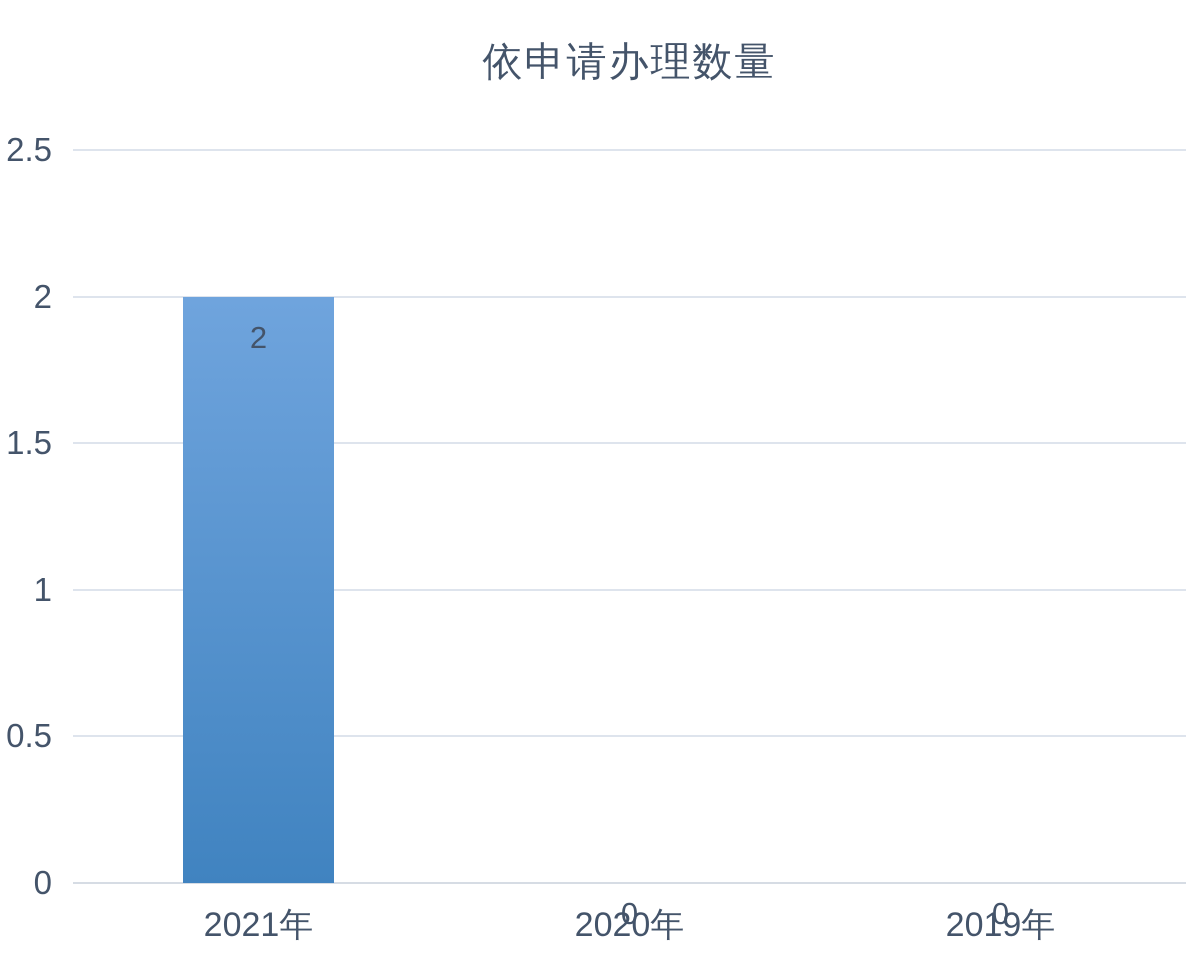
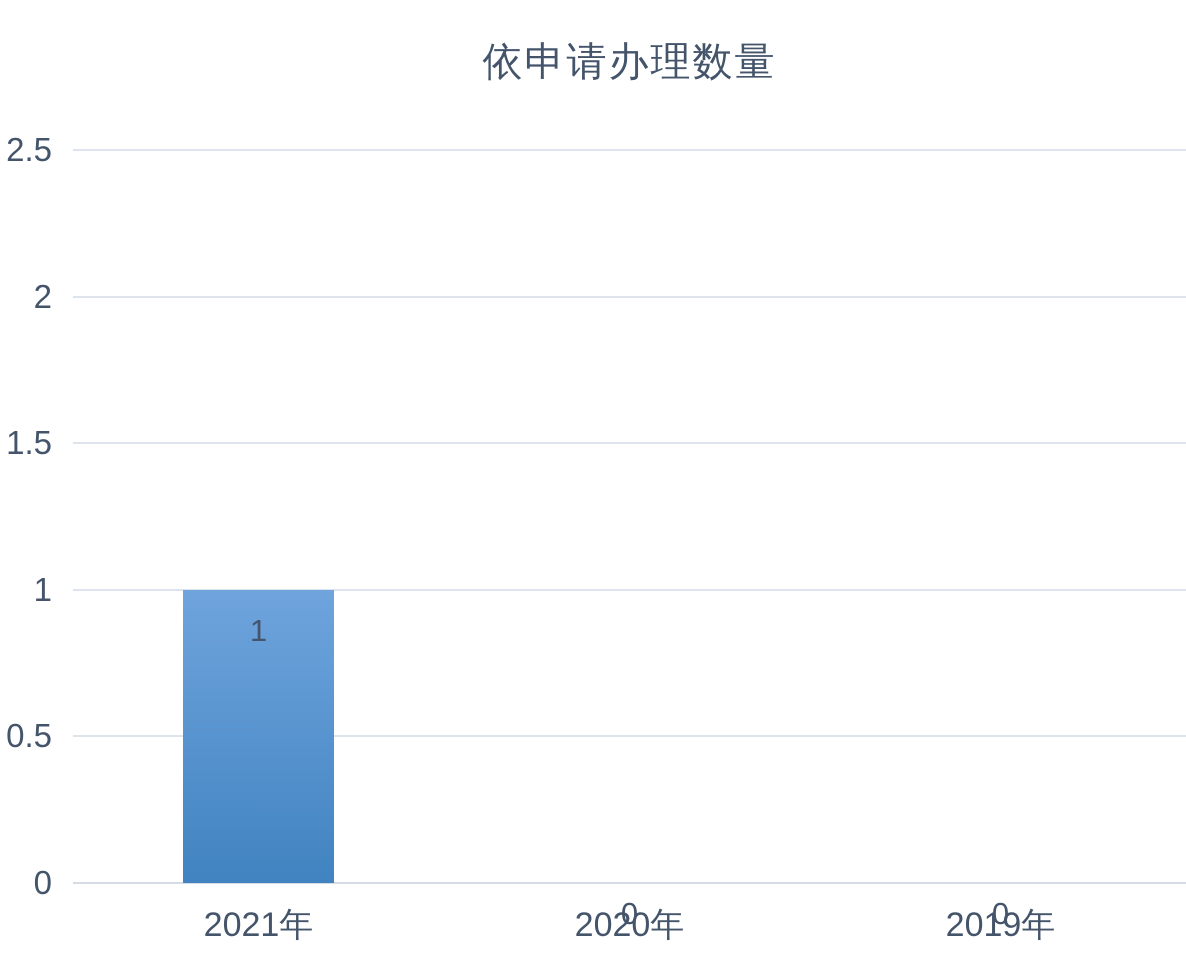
2021年: 2 -> 1
